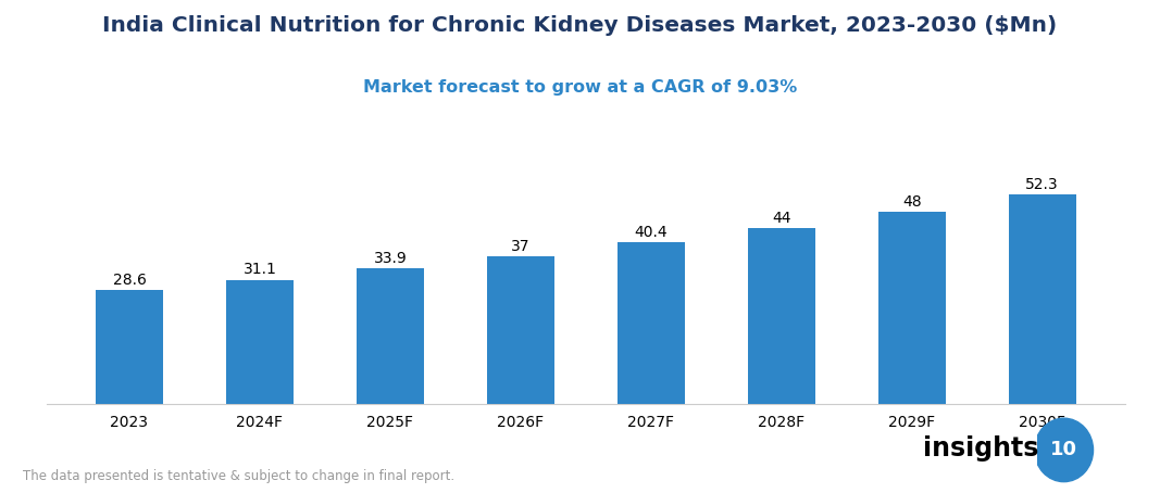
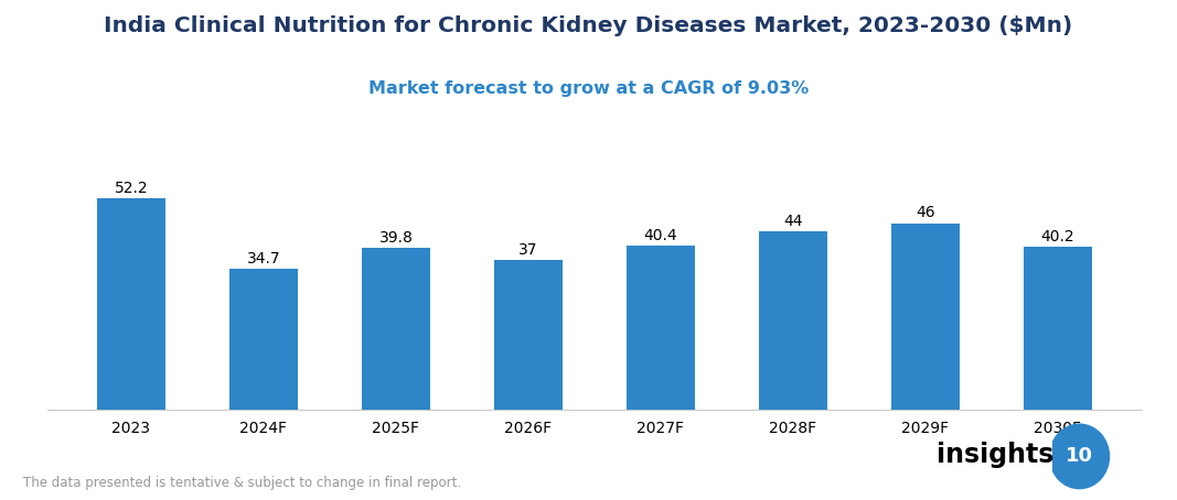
2023: 28.6 -> 52.2
2024F: 31.1 -> 34.7
2025F: 33.9 -> 39.8
2029F: 48 -> 46
2030F: 52.3 -> 40.2
